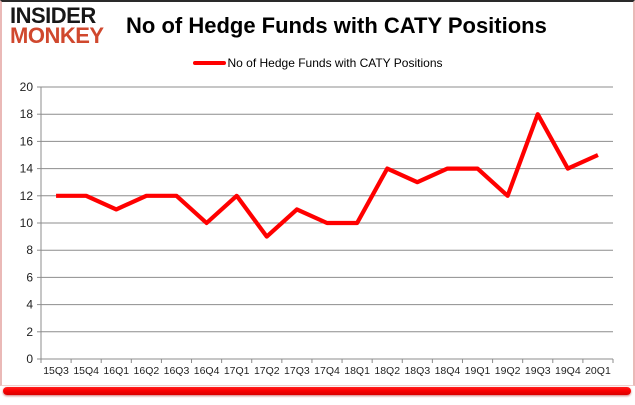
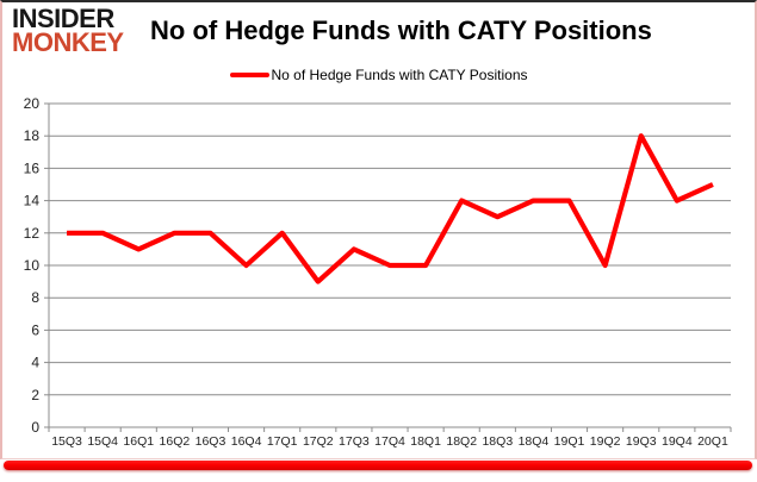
19Q2: 12 -> 10
